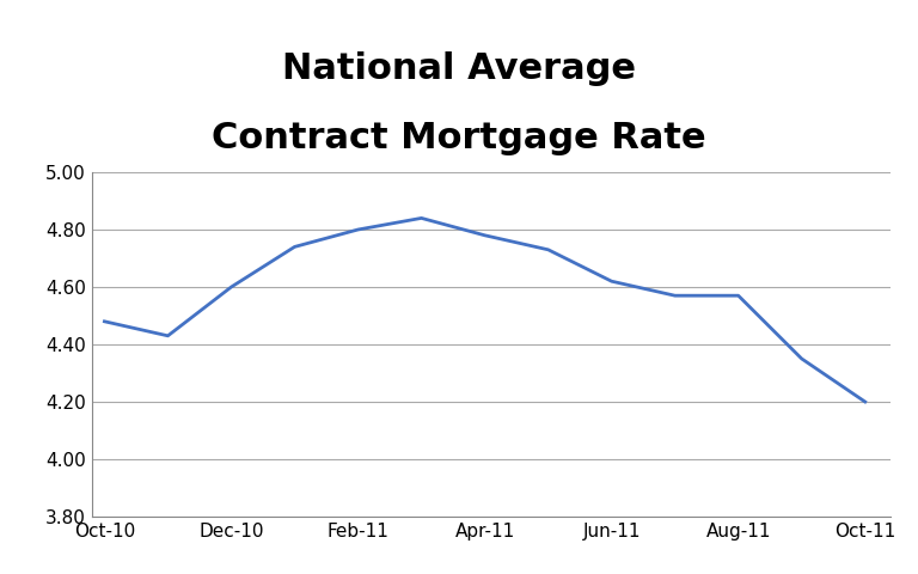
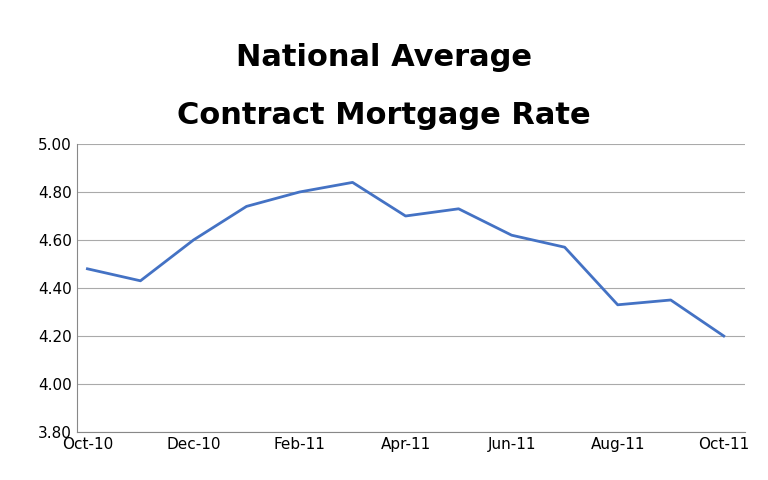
Apr-11: 4.78 -> 4.70
Aug-11: 4.57 -> 4.33
